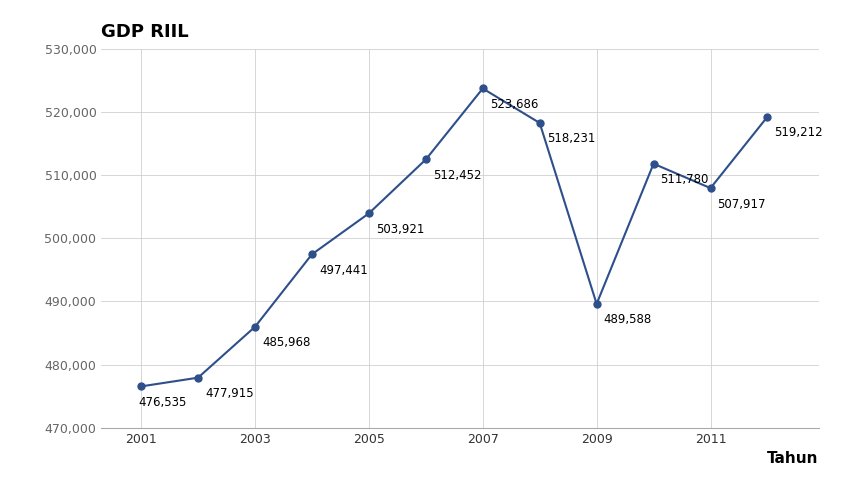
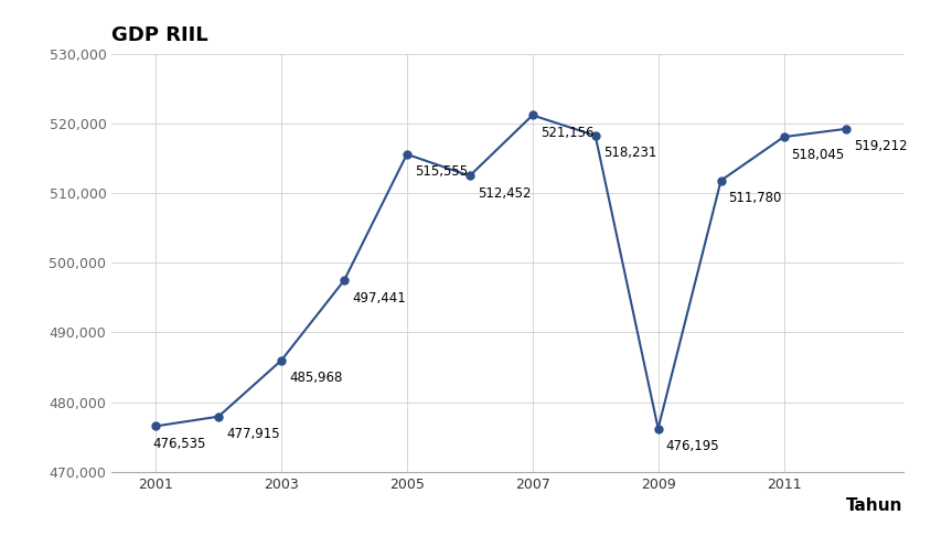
2005: 503,921 -> 515,555
2007: 523,686 -> 521,156
2009: 489,588 -> 476,195
2011: 507,917 -> 518,045
